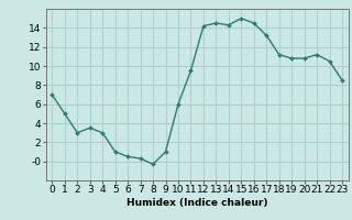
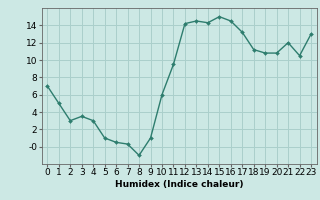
8: -0.3 -> -1.0
21: 11.2 -> 12.0
23: 8.5 -> 13.0
